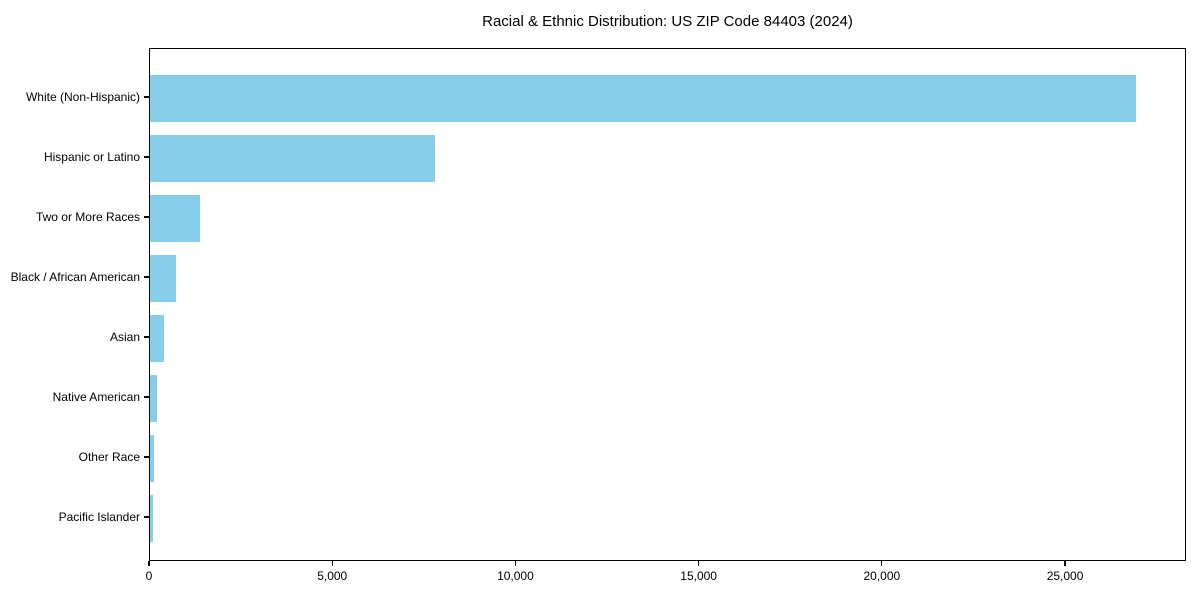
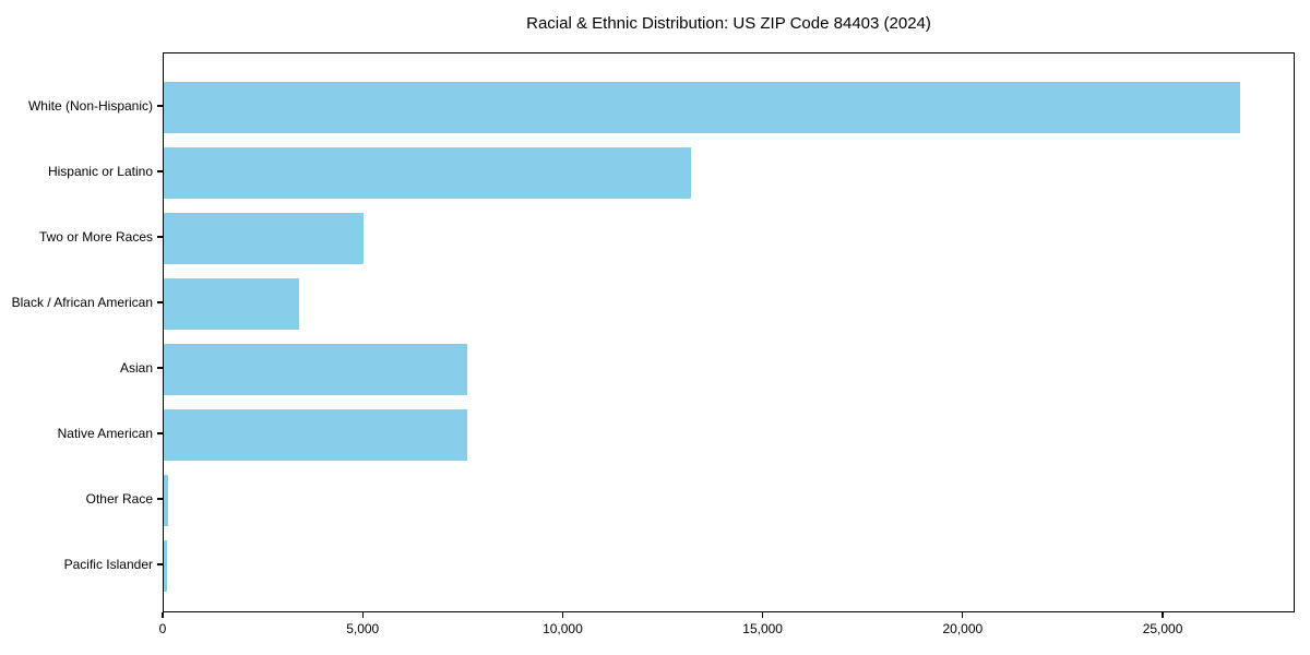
Hispanic or Latino: 7800 -> 13200
Two or More Races: 1400 -> 5000
Black / African American: 700 -> 3400
Asian: 400 -> 7600
Native American: 200 -> 7600
